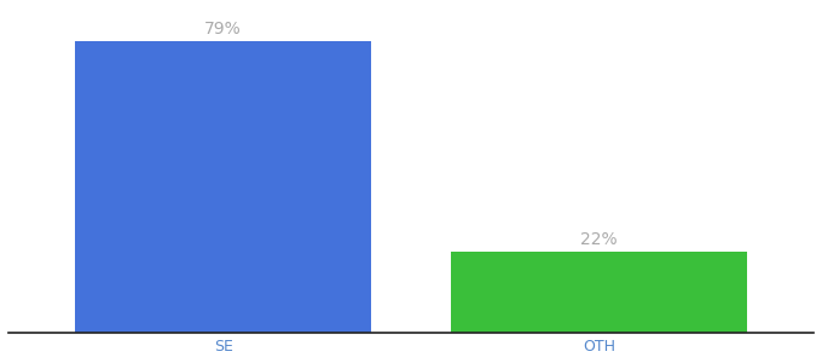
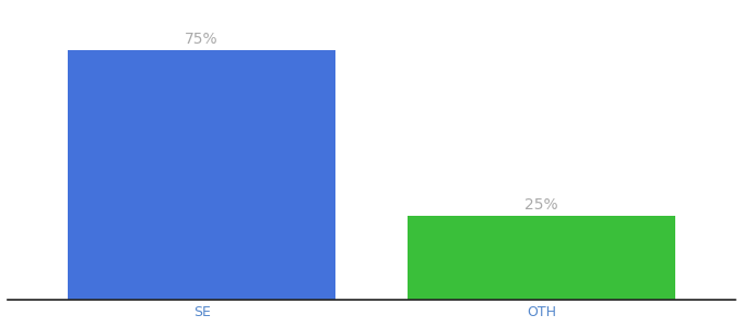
SE: 79% -> 75%
OTH: 22% -> 25%
